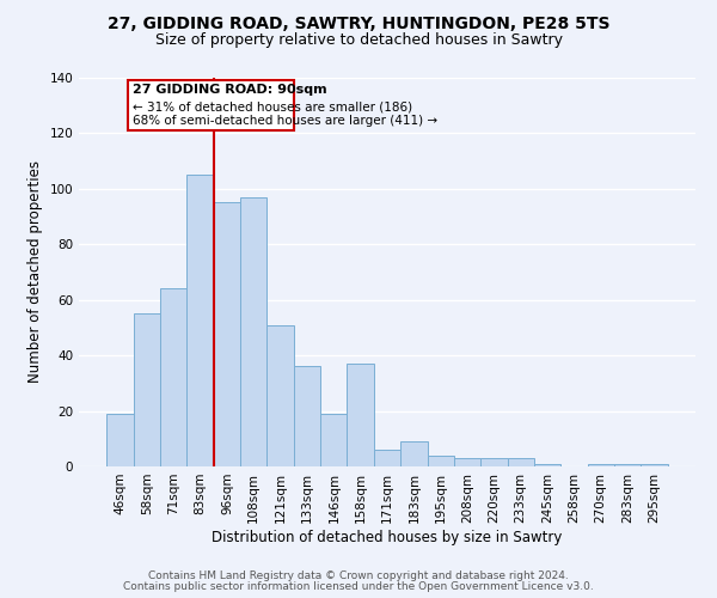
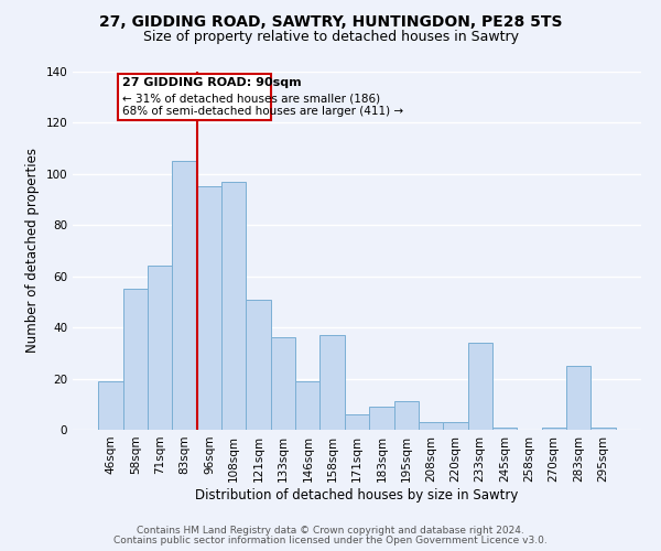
195sqm: 4 -> 11
233sqm: 3 -> 34
283sqm: 1 -> 25
